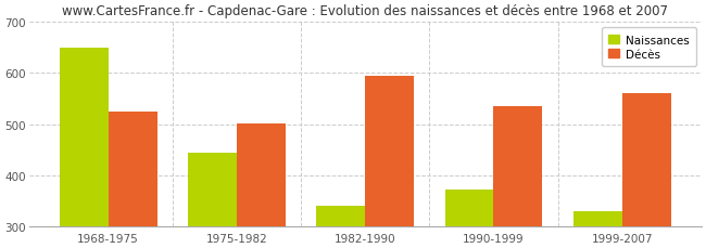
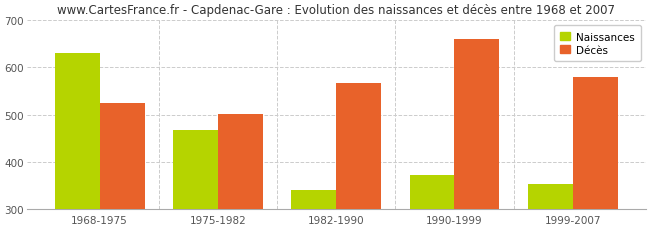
Naissances/1968-1975: 650 -> 630
Naissances/1975-1982: 445 -> 467
Décès/1982-1990: 595 -> 567
Décès/1990-1999: 535 -> 660
Naissances/1999-2007: 330 -> 354
Décès/1999-2007: 560 -> 579
